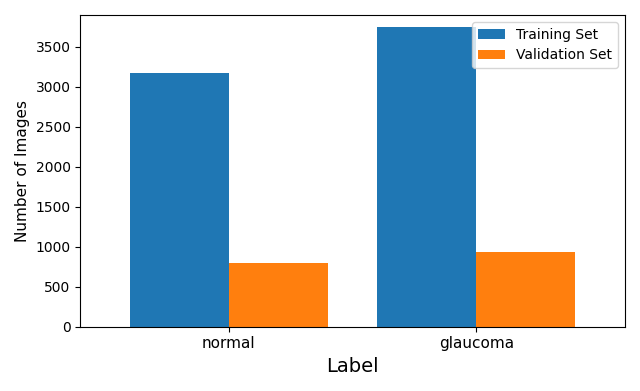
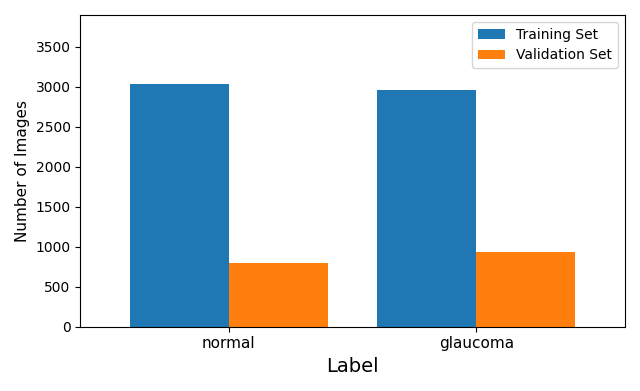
Training Set/normal: 3170 -> 3040
Training Set/glaucoma: 3750 -> 2960
